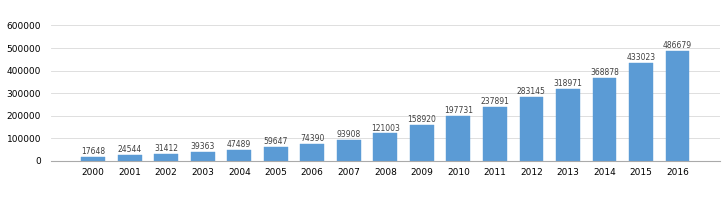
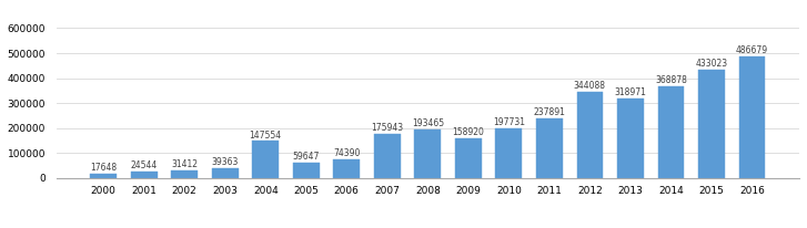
2004: 47489 -> 147554
2007: 93908 -> 175943
2008: 121003 -> 193465
2012: 283145 -> 344088
